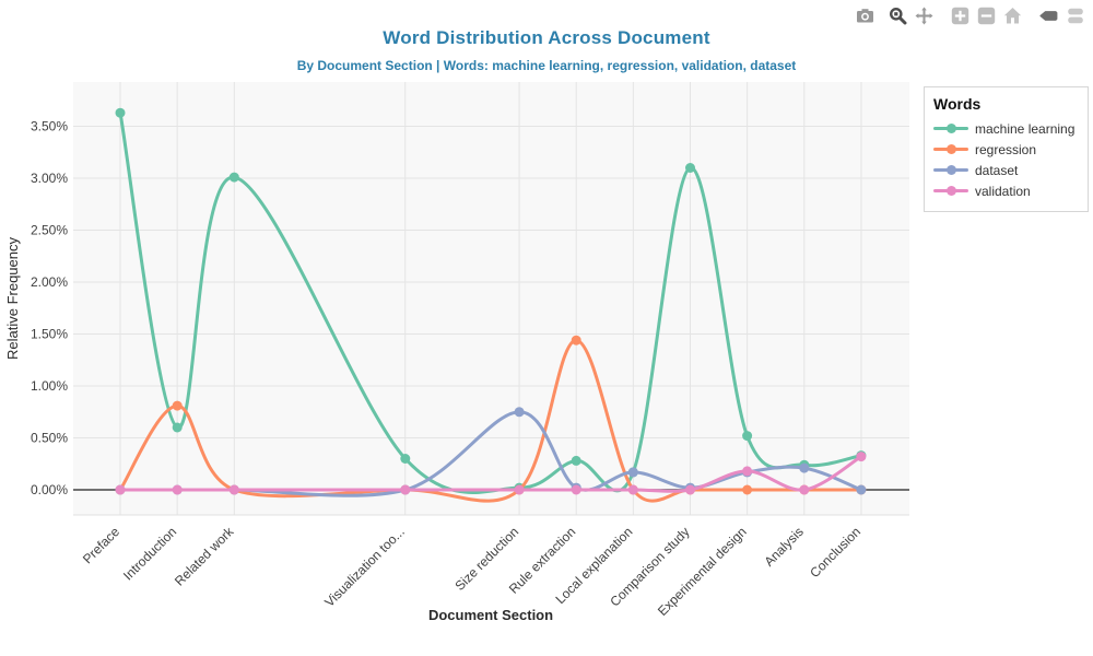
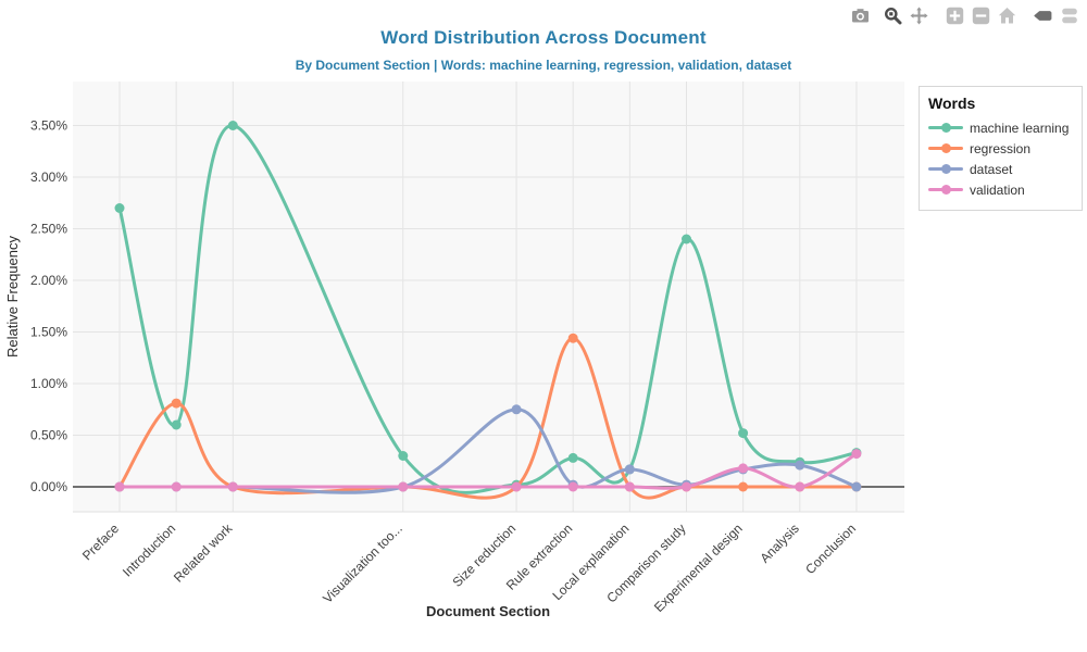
machine learning/Preface: 3.6% -> 2.7%
machine learning/Related work: 3.0% -> 3.5%
machine learning/Comparison study: 3.1% -> 2.4%
